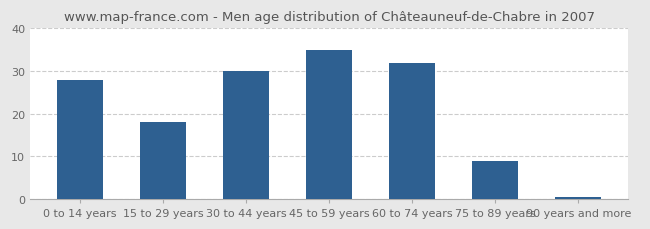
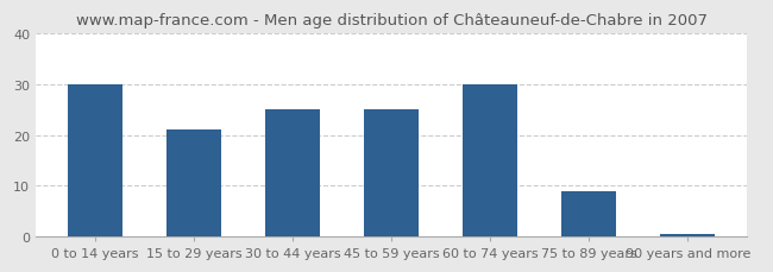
0 to 14 years: 28.0 -> 30.0
15 to 29 years: 18.0 -> 21.0
30 to 44 years: 30.0 -> 25.0
45 to 59 years: 35.0 -> 25.0
60 to 74 years: 32.0 -> 30.0
